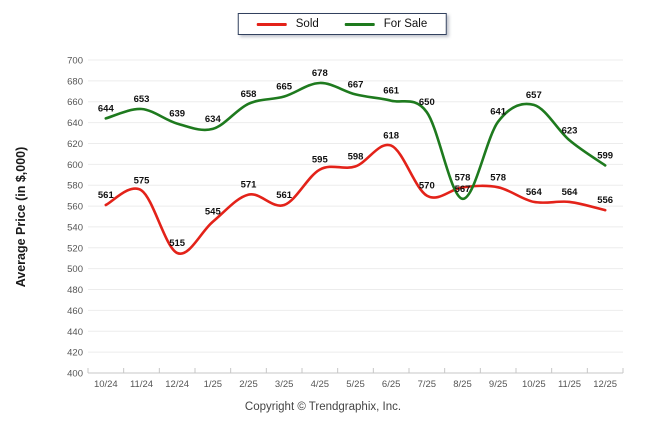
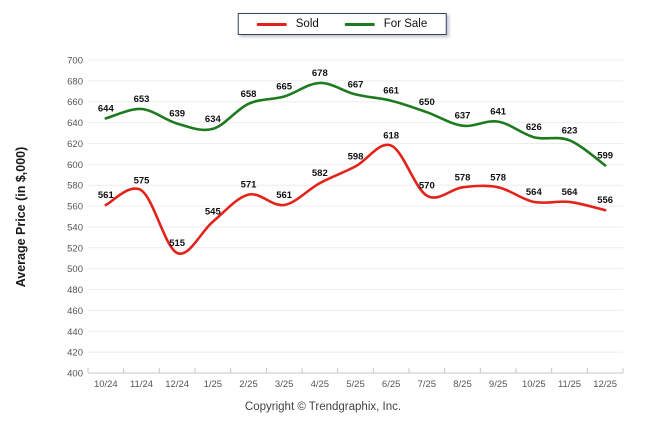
Sold/4/25: 595 -> 582
For Sale/8/25: 567 -> 637
For Sale/10/25: 657 -> 626
